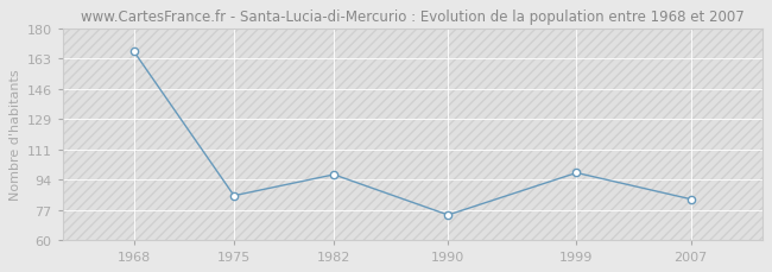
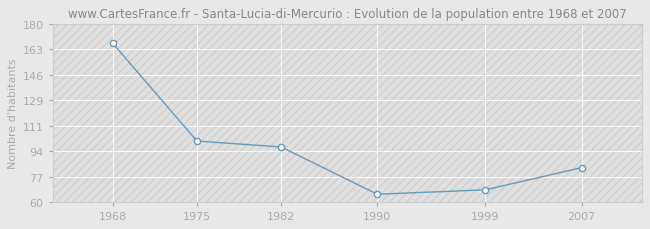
1975: 85 -> 101
1990: 74 -> 65
1999: 98 -> 68
